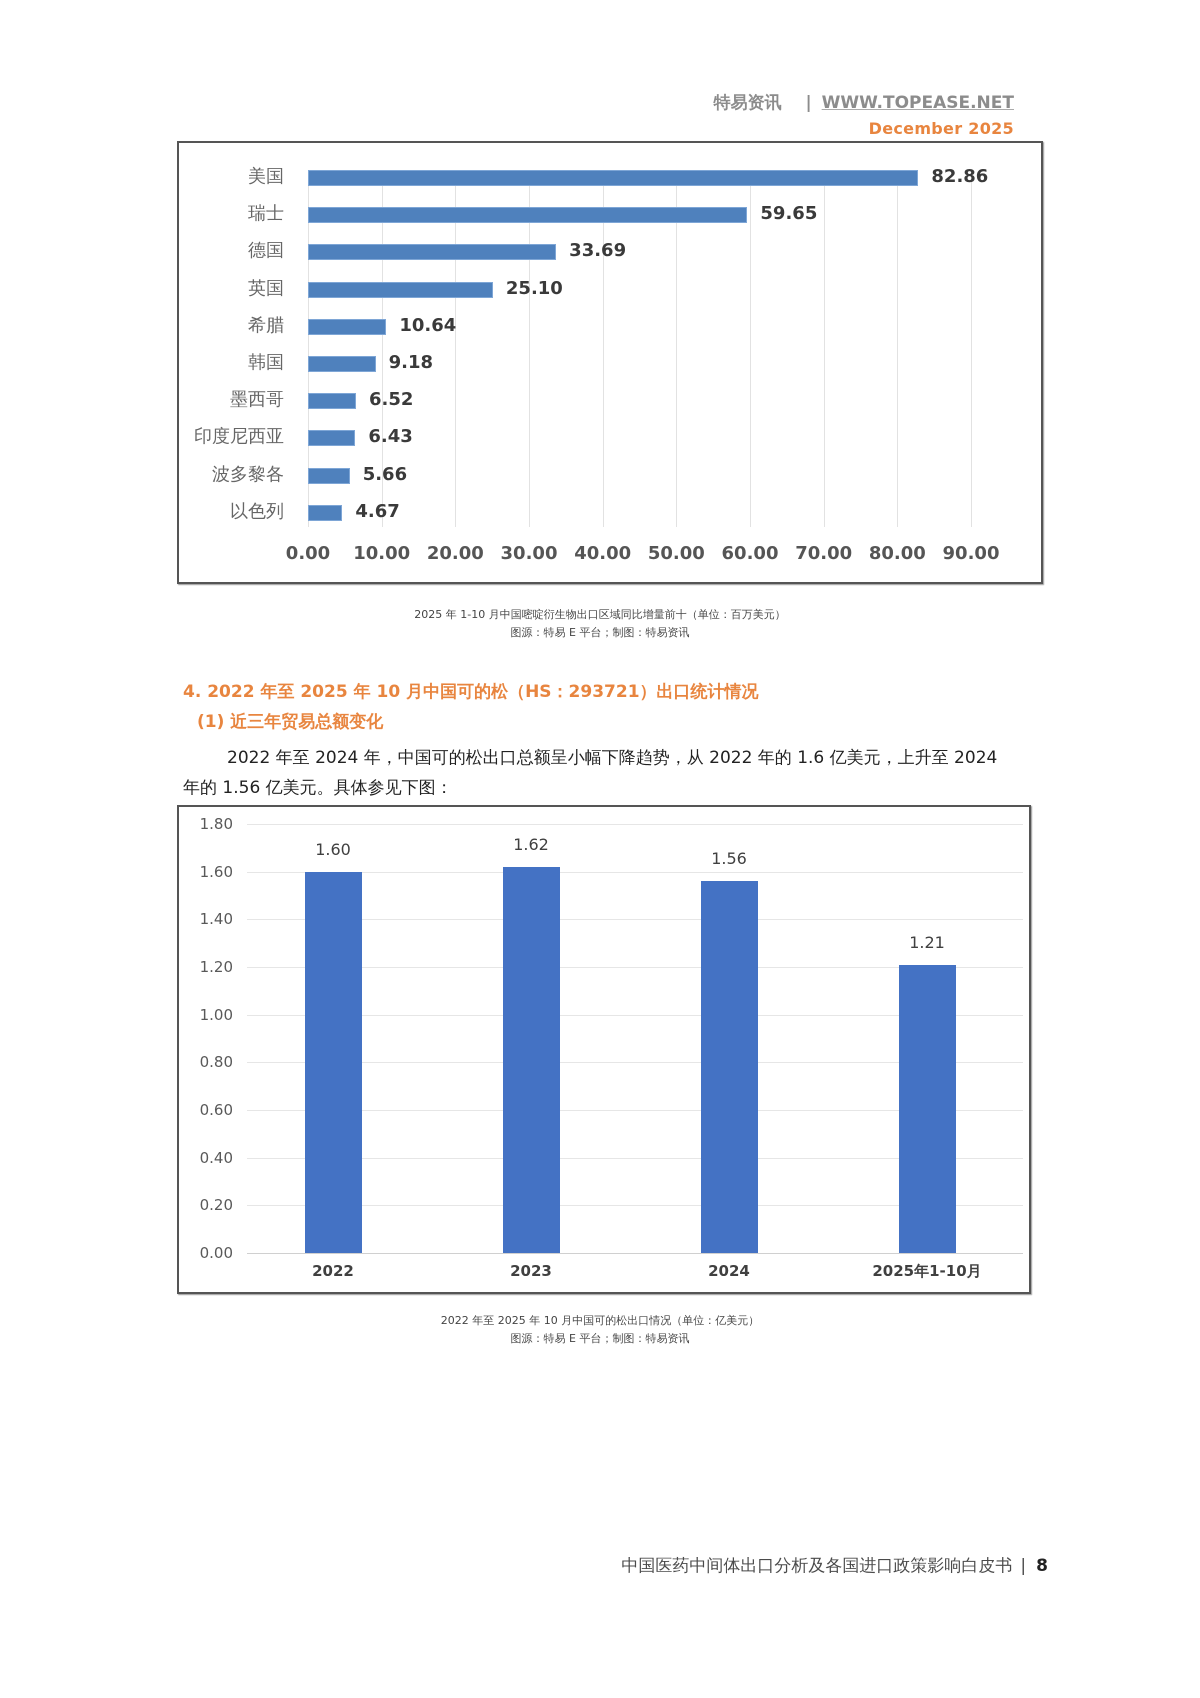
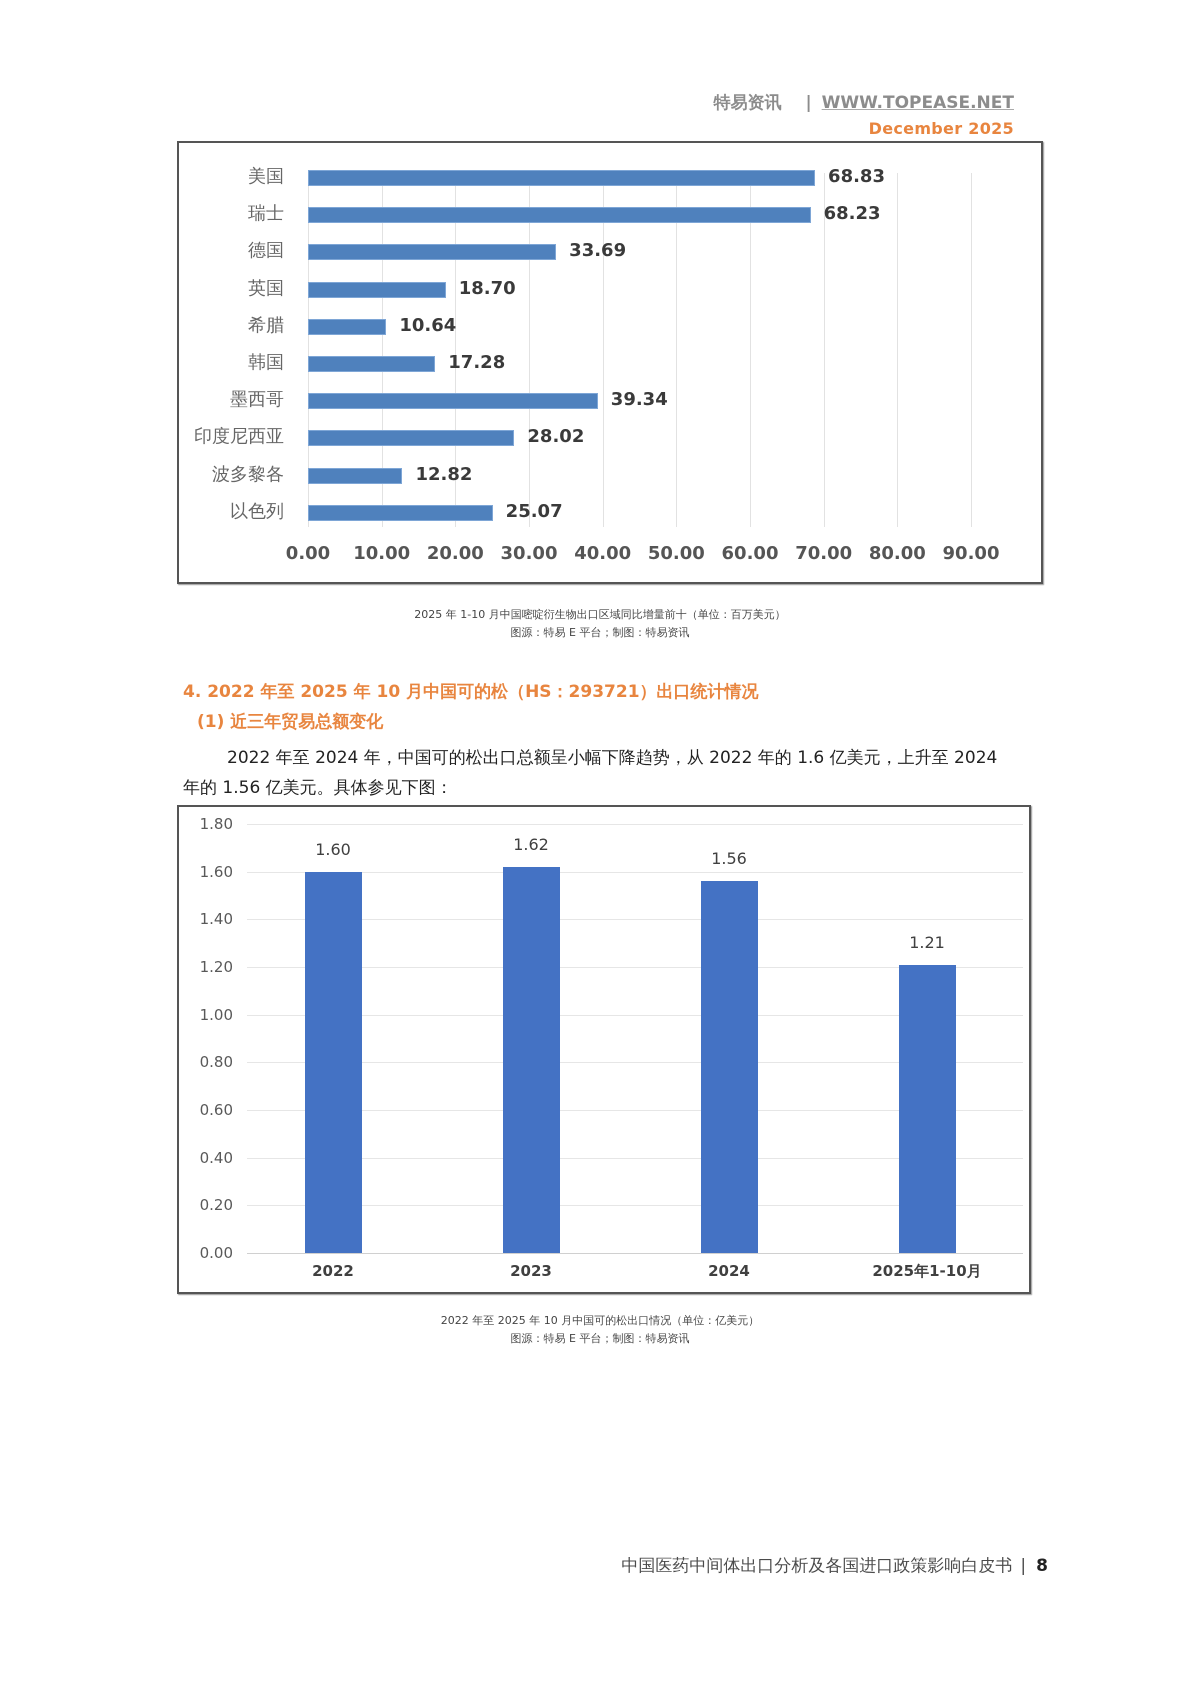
2025 年 1-10 月中国嘧啶衍生物出口区域同比增量前十（单位：百万美元）/美国: 82.86 -> 68.83
2025 年 1-10 月中国嘧啶衍生物出口区域同比增量前十（单位：百万美元）/瑞士: 59.65 -> 68.23
2025 年 1-10 月中国嘧啶衍生物出口区域同比增量前十（单位：百万美元）/英国: 25.10 -> 18.70
2025 年 1-10 月中国嘧啶衍生物出口区域同比增量前十（单位：百万美元）/韩国: 9.18 -> 17.28
2025 年 1-10 月中国嘧啶衍生物出口区域同比增量前十（单位：百万美元）/墨西哥: 6.52 -> 39.34
2025 年 1-10 月中国嘧啶衍生物出口区域同比增量前十（单位：百万美元）/印度尼西亚: 6.43 -> 28.02
2025 年 1-10 月中国嘧啶衍生物出口区域同比增量前十（单位：百万美元）/波多黎各: 5.66 -> 12.82
2025 年 1-10 月中国嘧啶衍生物出口区域同比增量前十（单位：百万美元）/以色列: 4.67 -> 25.07
